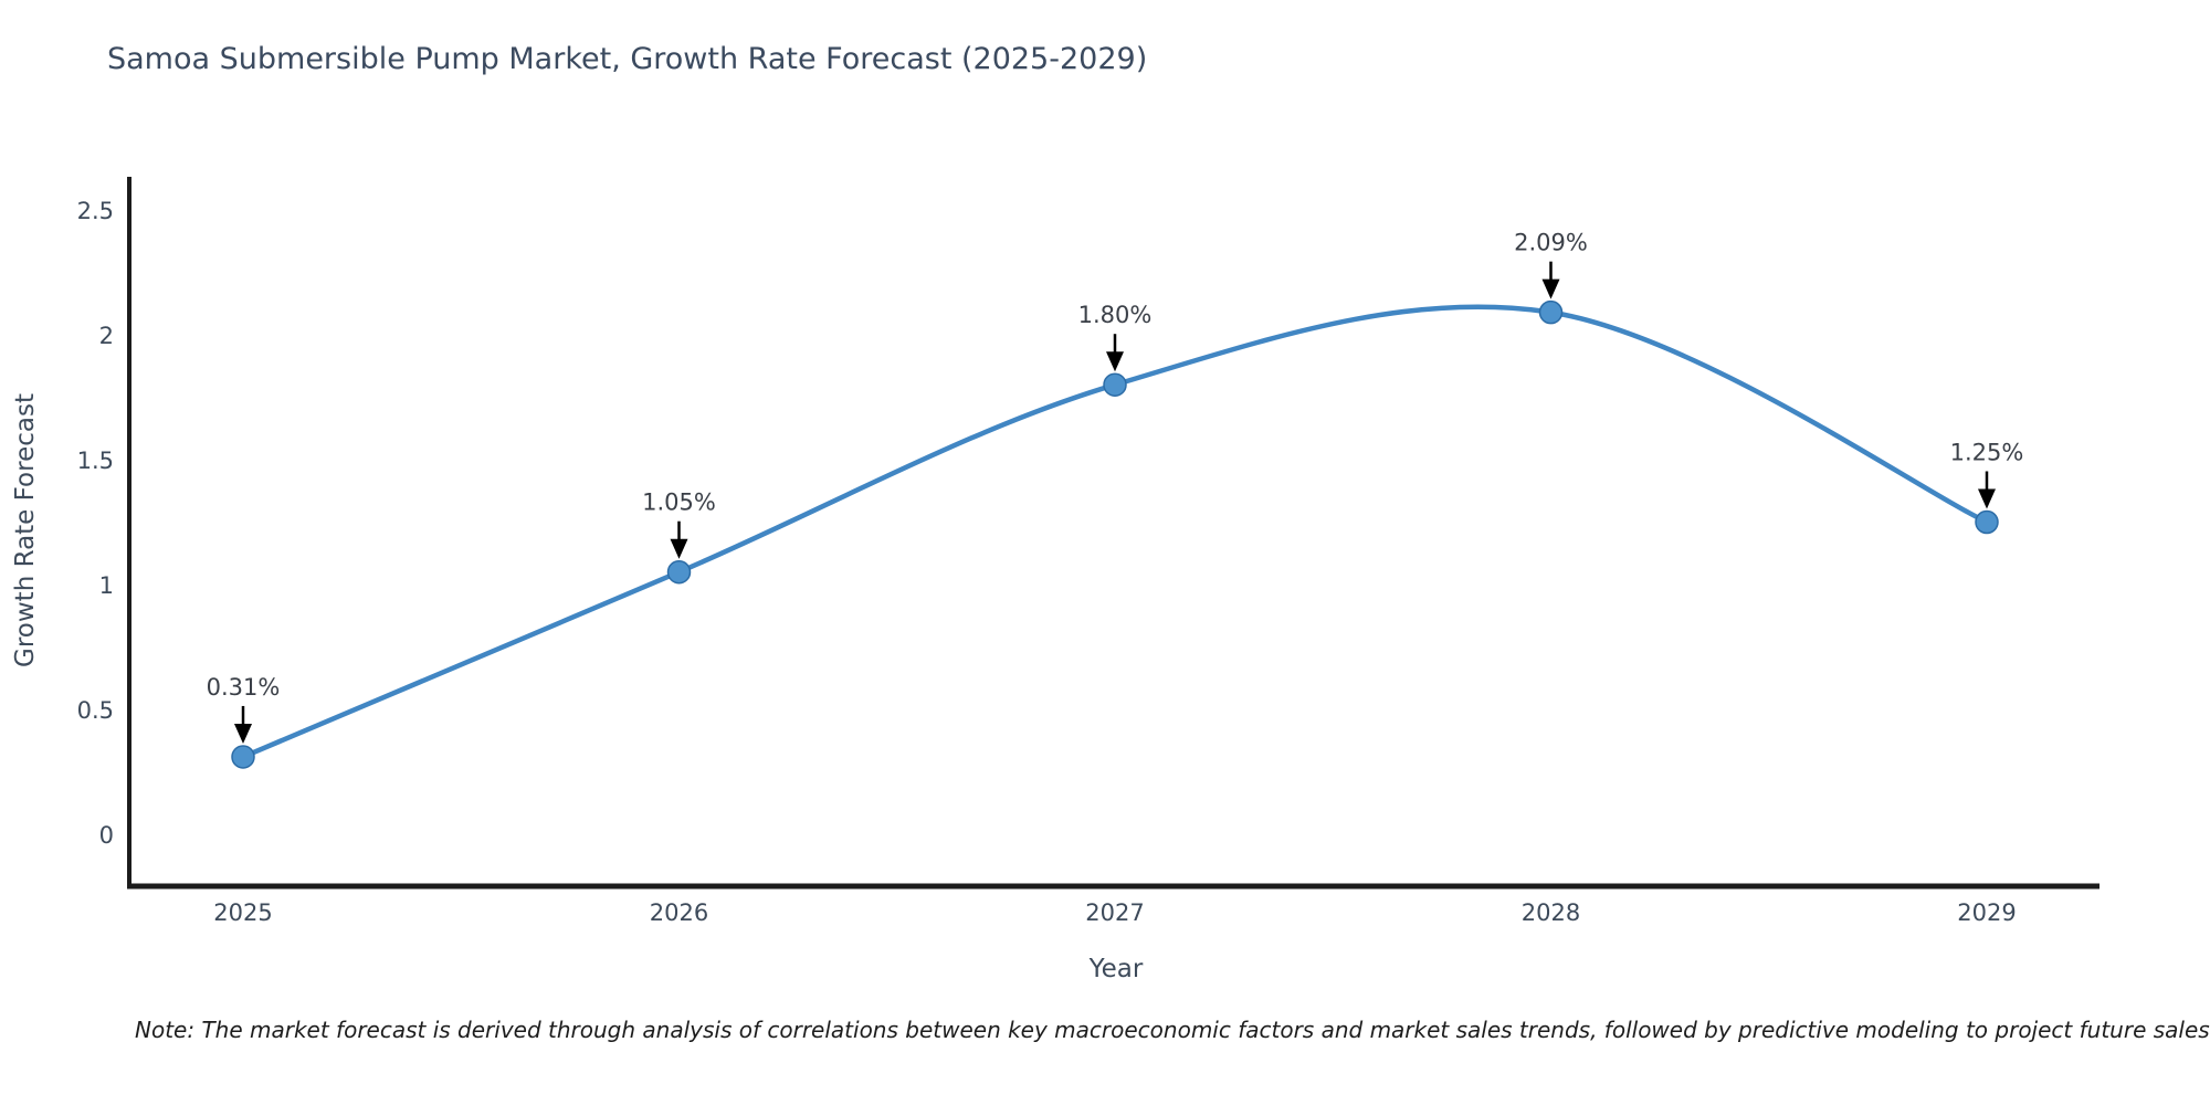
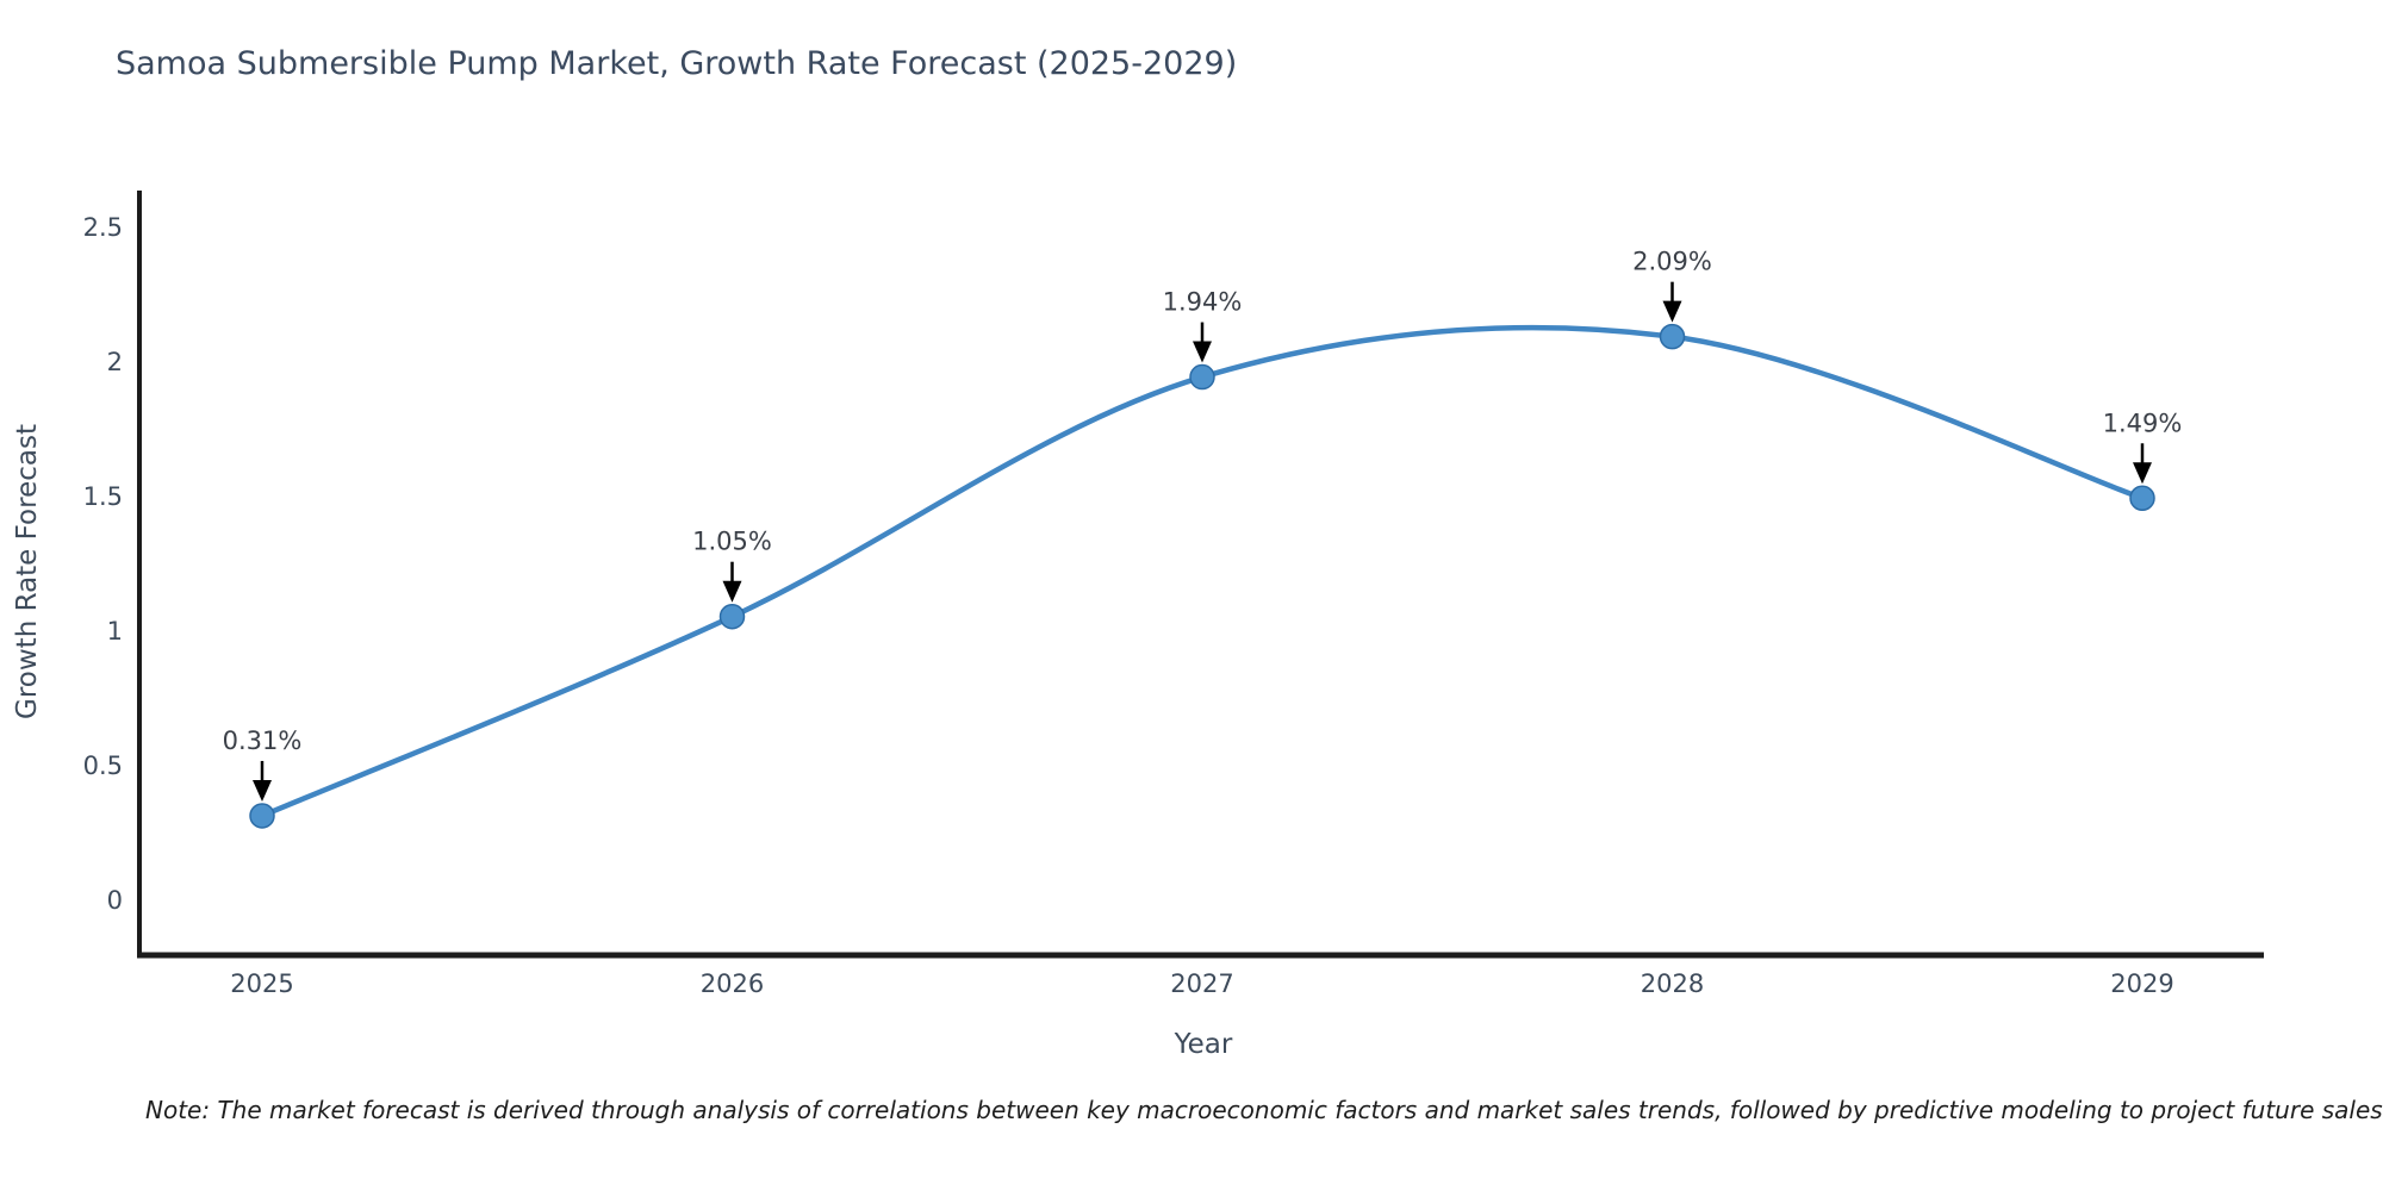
2027: 1.80% -> 1.94%
2029: 1.25% -> 1.49%
